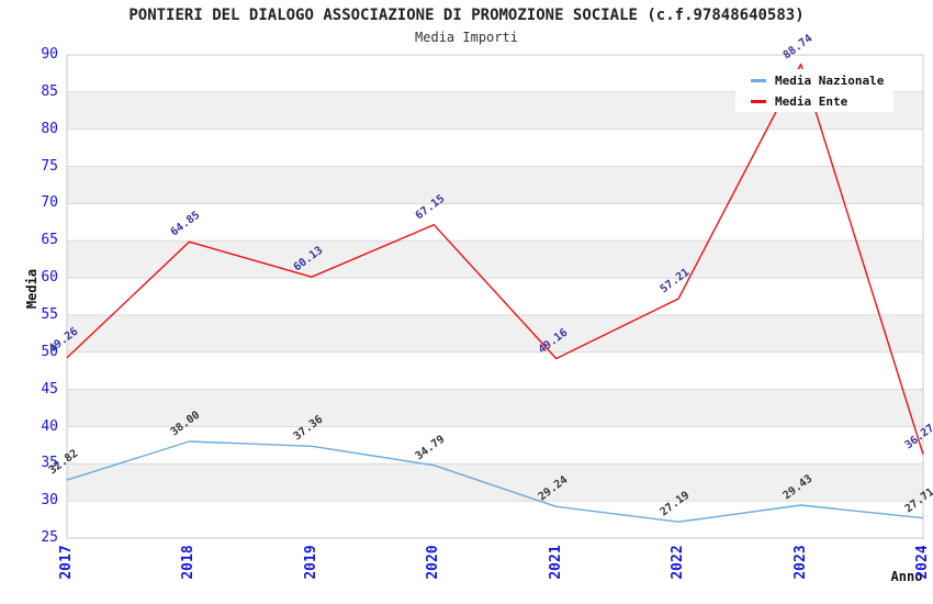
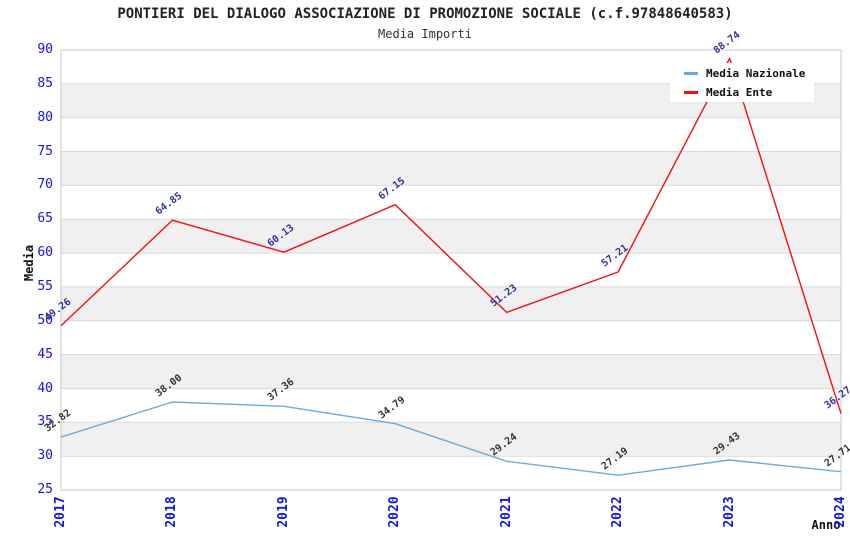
Media Ente/2021: 49.16 -> 51.23
